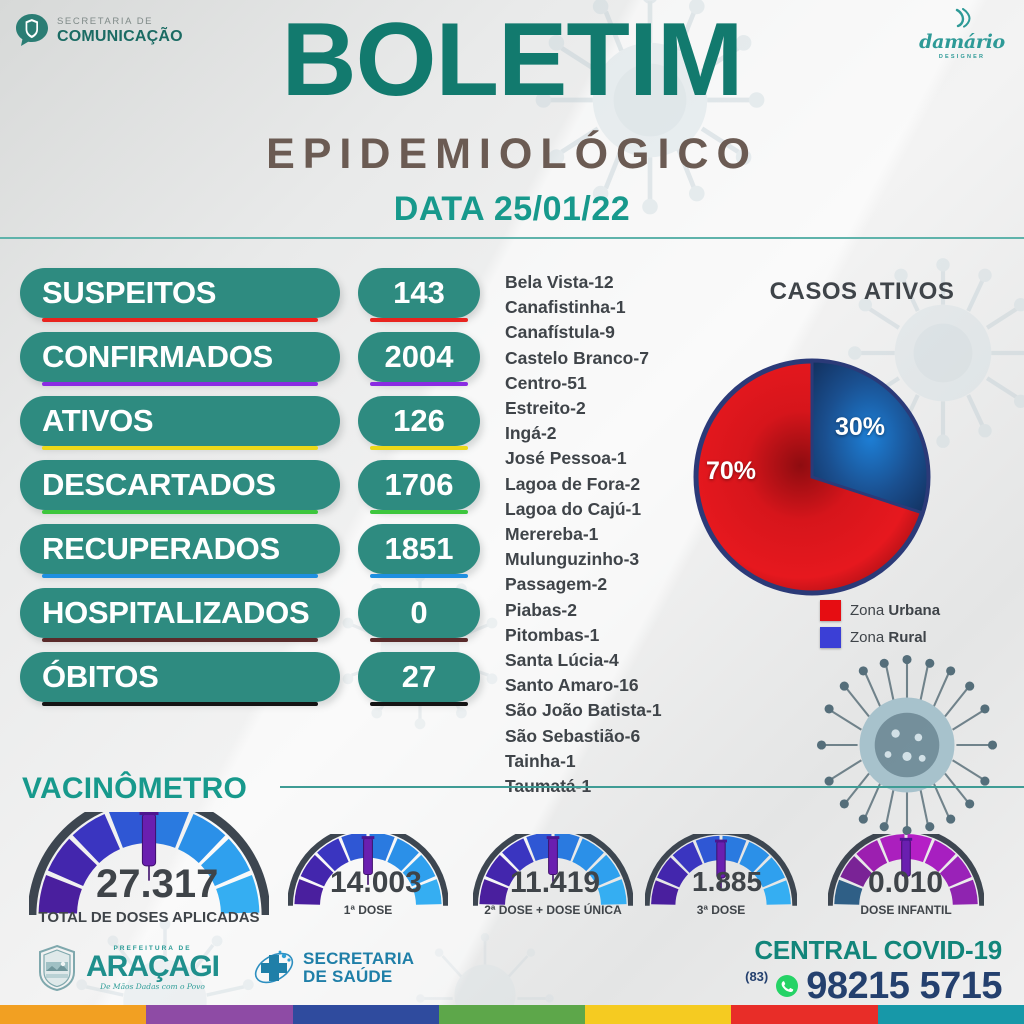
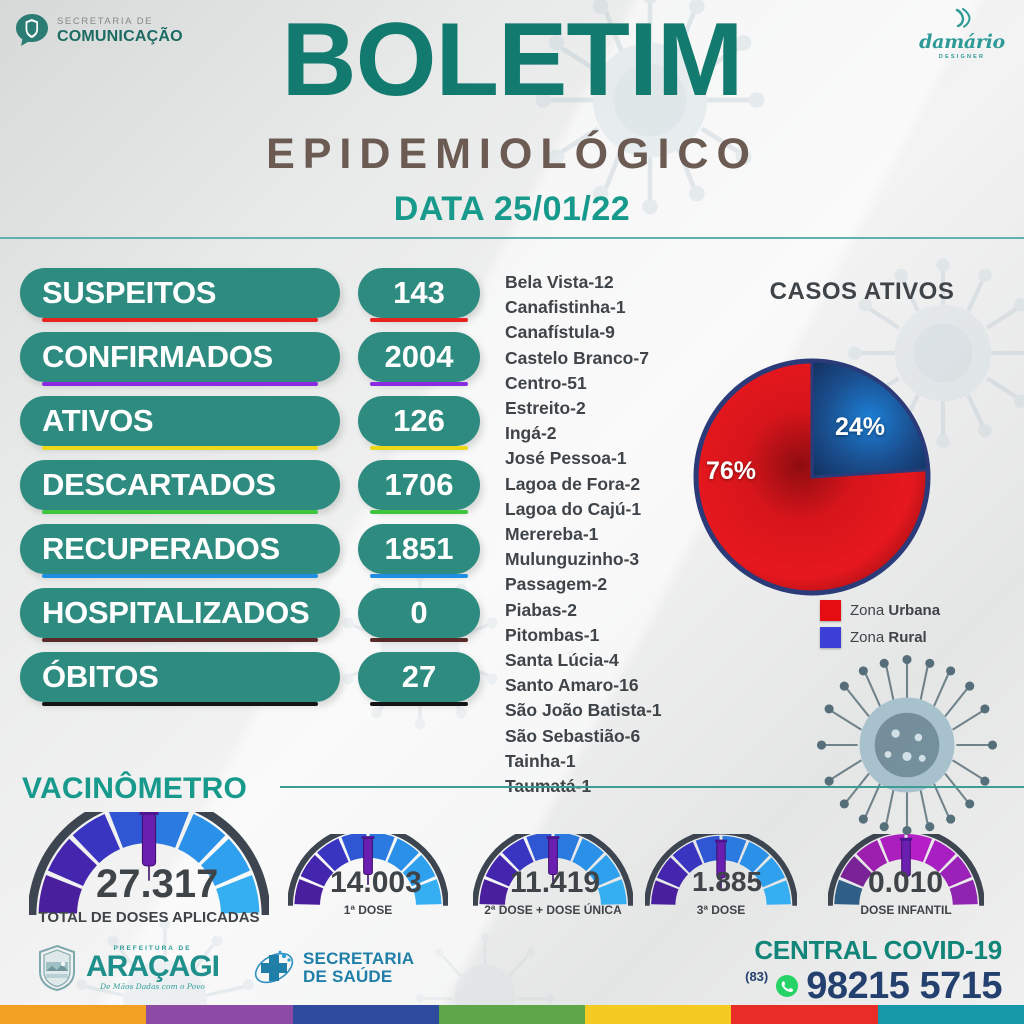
Zona Urbana: 70% -> 76%
Zona Rural: 30% -> 24%
